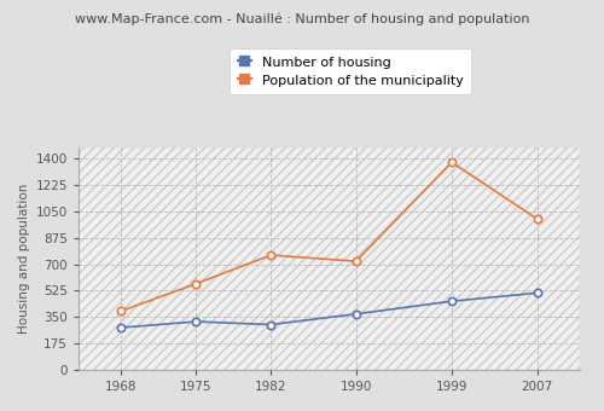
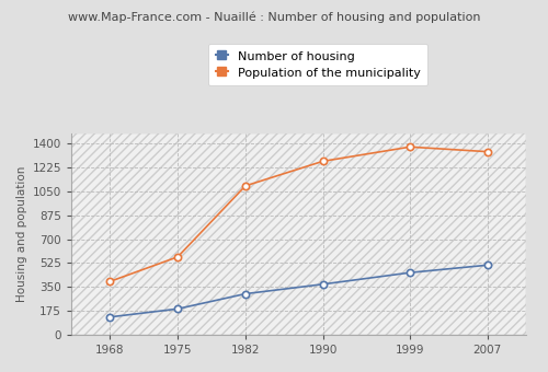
Number of housing/1968: 280 -> 130
Number of housing/1975: 320 -> 190
Population of the municipality/1982: 760 -> 1090
Population of the municipality/1990: 720 -> 1270
Population of the municipality/2007: 1000 -> 1340
